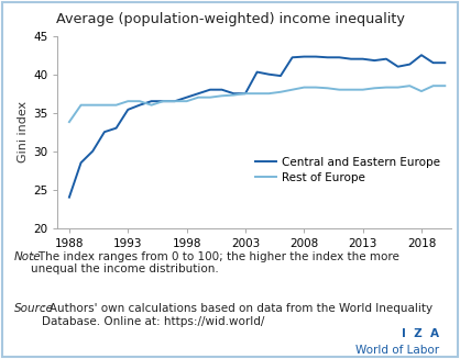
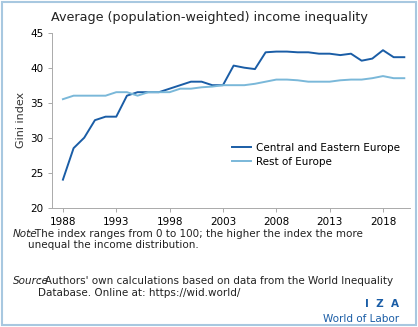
Rest of Europe/1988: 33.8 -> 35.5
Central and Eastern Europe/1993: 35.4 -> 33.0
Rest of Europe/2018: 37.8 -> 38.8
